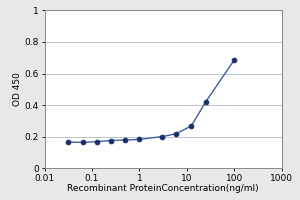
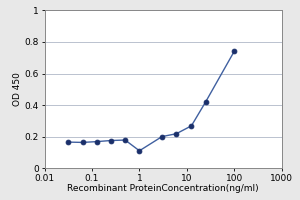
1: 0.18 -> 0.11
100: 0.69 -> 0.74
